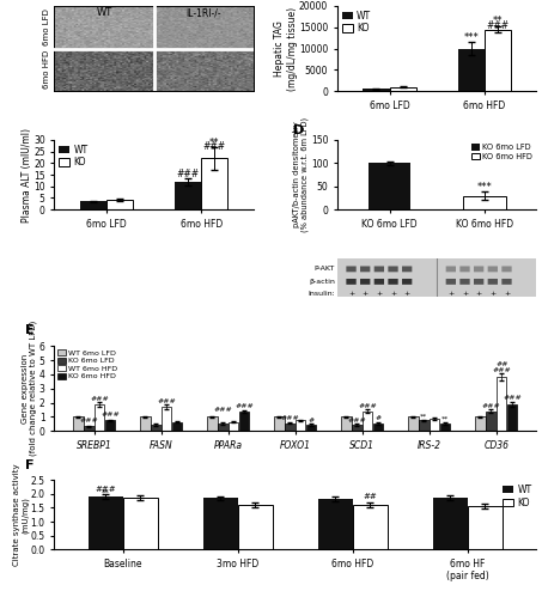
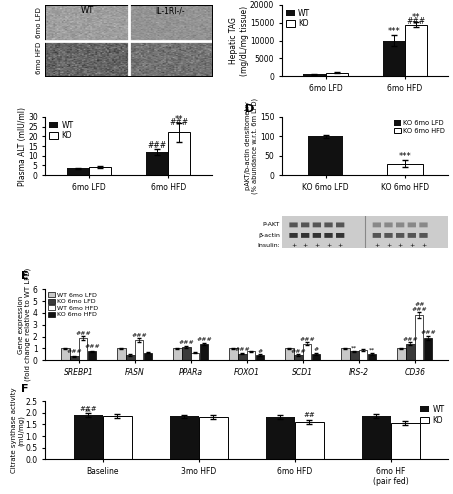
KO 6mo LFD/PPARa: 0.5 -> 1.1
KO/3mo HFD: 1.60 -> 1.82
